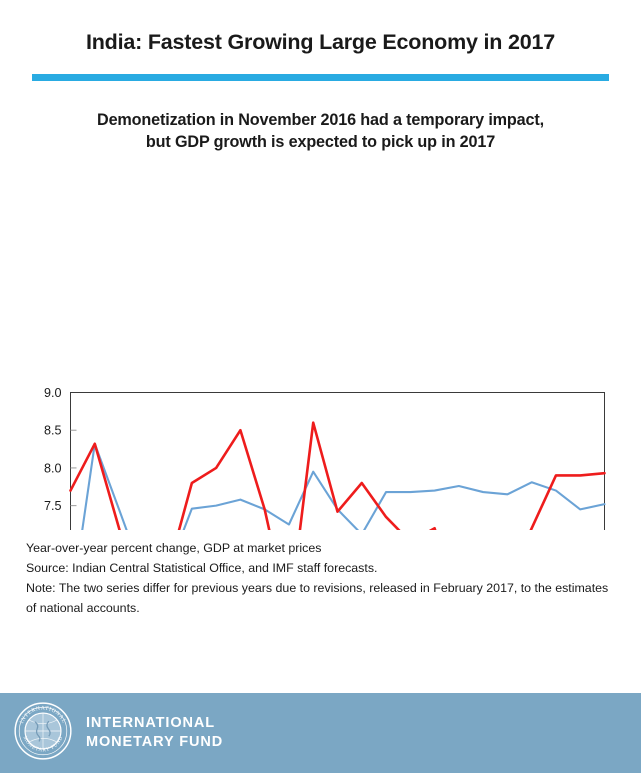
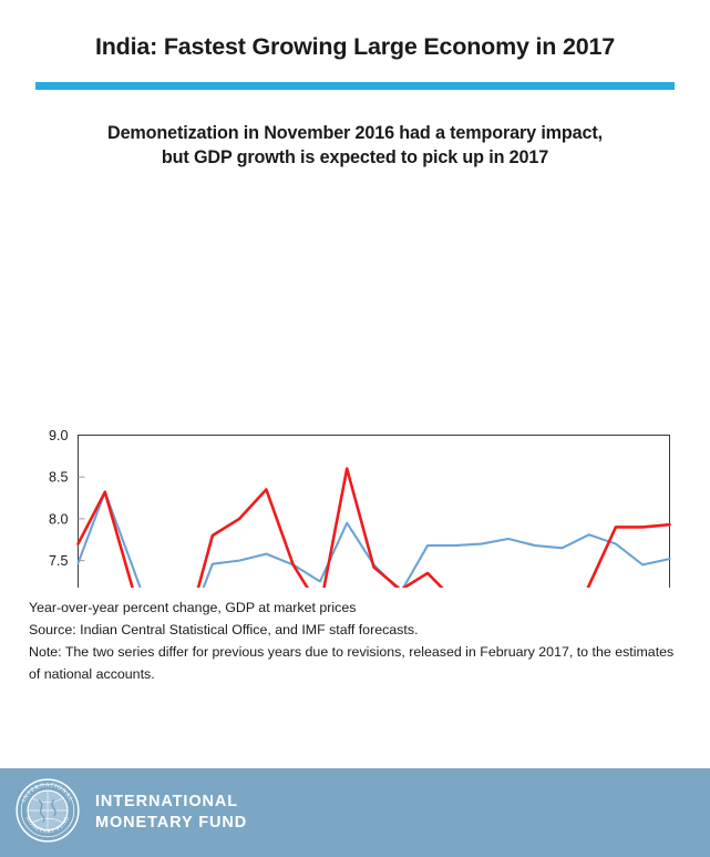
IMF Forecast of October 2016/Jun-14: 6.1 -> 7.5
IMF Forecast of Apr 2017/Aug-15: 8.5 -> 8.3
IMF Forecast of Apr 2017/Dec-15: 6.0 -> 6.9
IMF Forecast of Apr 2017/Jun-16: 7.8 -> 7.2
IMF Forecast of Apr 2017/Dec-16: 7.2 -> 6.6
